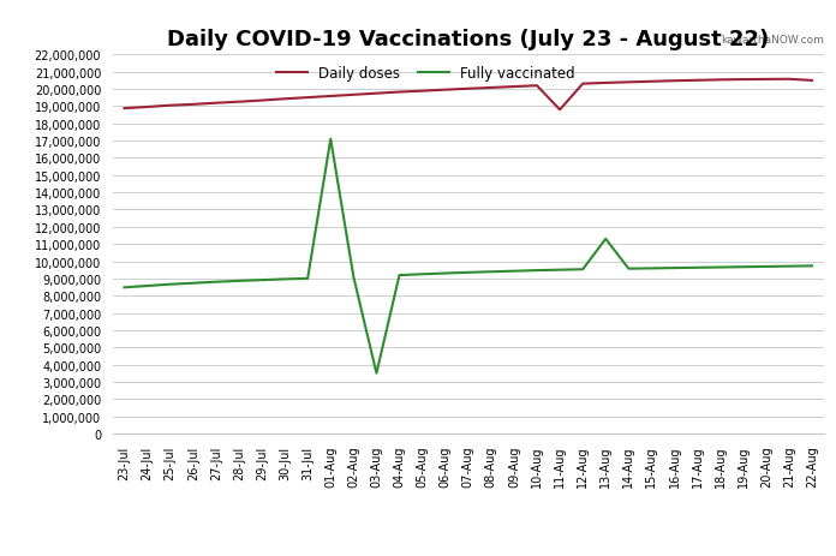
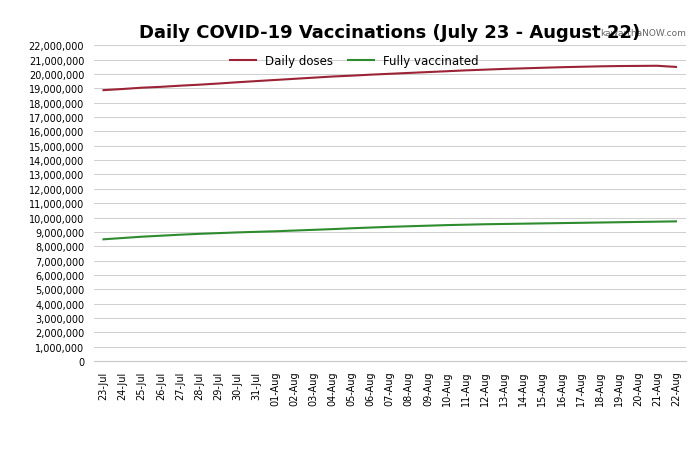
Fully vaccinated/01-Aug: 17,100,000 -> 9,000,000
Fully vaccinated/03-Aug: 3,500,000 -> 9,100,000
Daily doses/11-Aug: 18,800,000 -> 20,300,000
Fully vaccinated/13-Aug: 11,300,000 -> 9,600,000
